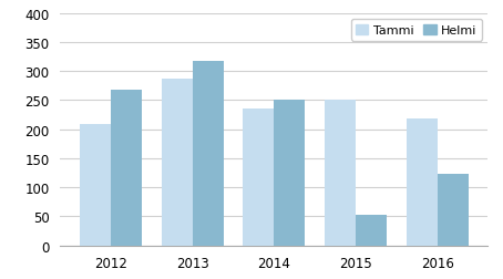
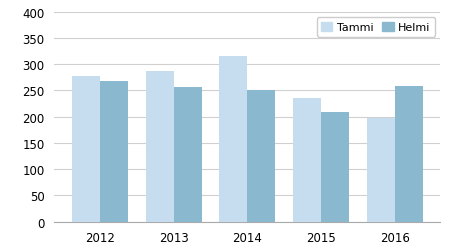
Tammi/2012: 208 -> 277
Helmi/2013: 318 -> 257
Tammi/2014: 236 -> 315
Tammi/2015: 250 -> 235
Helmi/2015: 52 -> 208
Tammi/2016: 218 -> 198
Helmi/2016: 124 -> 258
